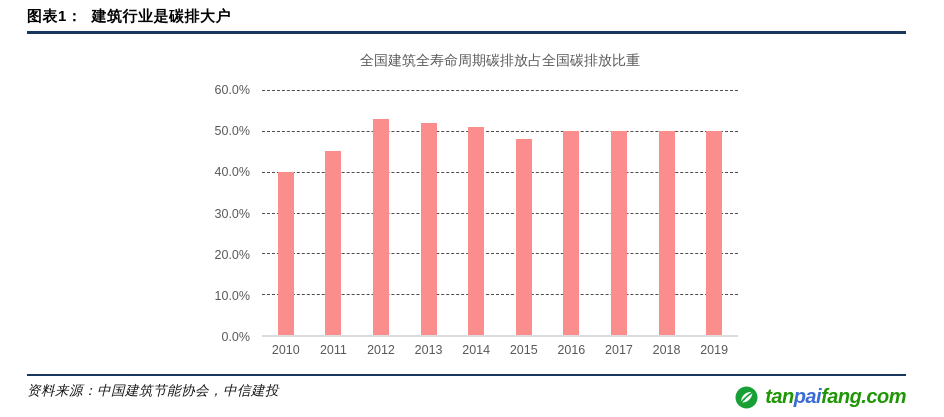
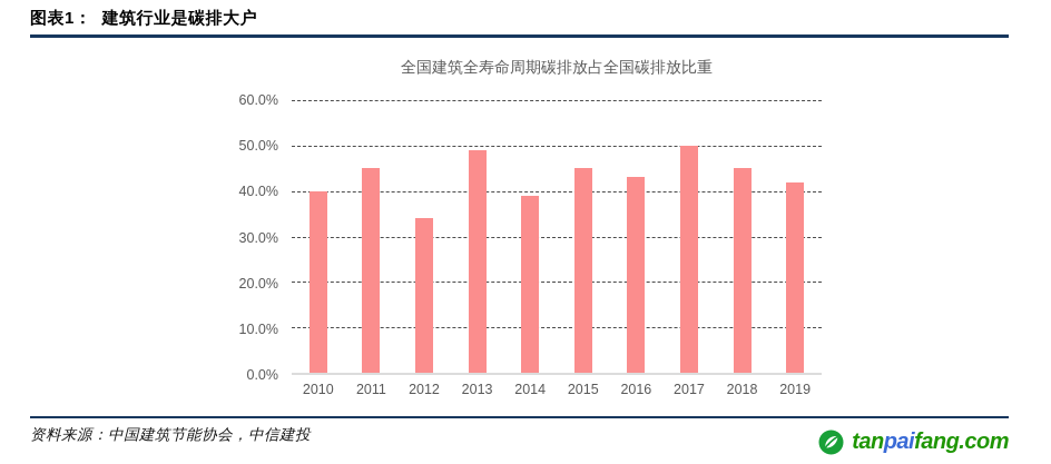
2012: 53% -> 34%
2013: 52% -> 49%
2014: 51% -> 39%
2015: 48% -> 45%
2016: 50% -> 43%
2018: 50% -> 45%
2019: 50% -> 42%
